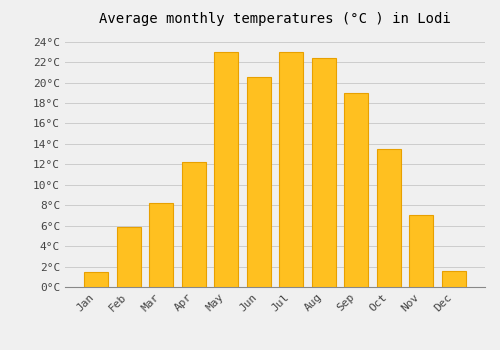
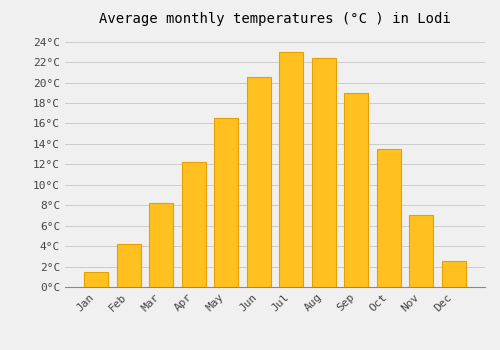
Feb: 5.9°C -> 4.2°C
May: 23.0°C -> 16.5°C
Dec: 1.6°C -> 2.5°C
